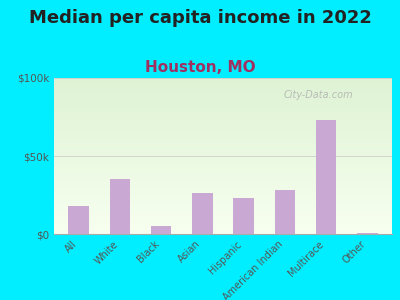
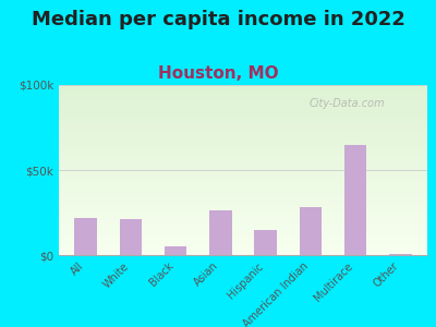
All: $18k -> $22k
White: $35k -> $21k
Hispanic: $23k -> $15k
Multirace: $73k -> $65k
